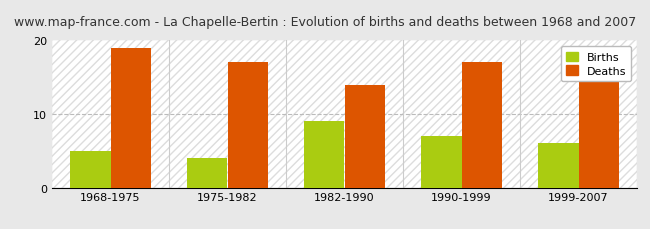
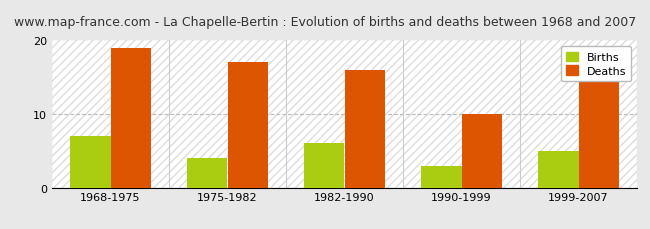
Births/1968-1975: 5 -> 7
Births/1982-1990: 9 -> 6
Deaths/1982-1990: 14 -> 16
Births/1990-1999: 7 -> 3
Deaths/1990-1999: 17 -> 10
Births/1999-2007: 6 -> 5
